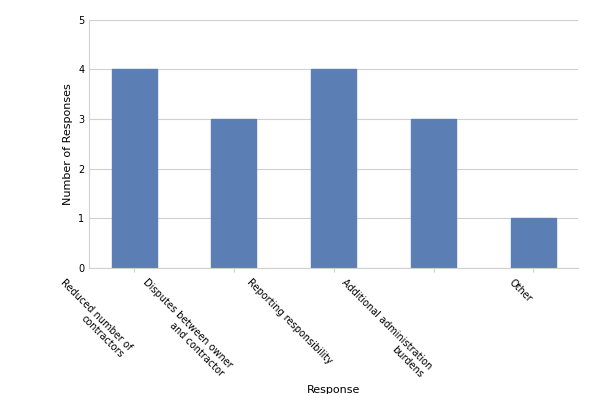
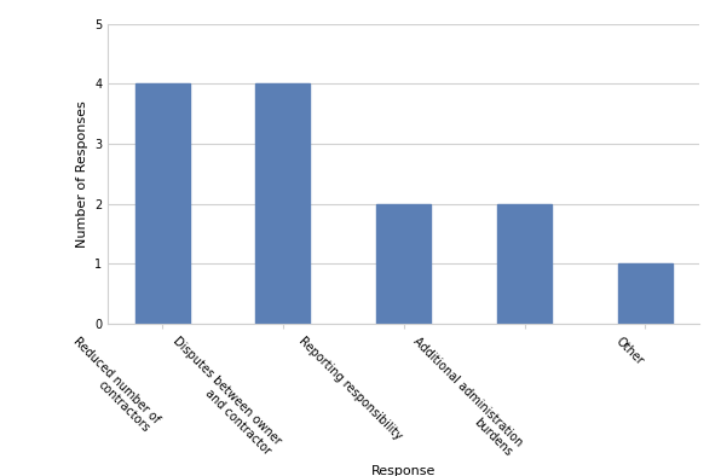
Disputes between owner and contractor: 3 -> 4
Reporting responsibility: 4 -> 2
Additional administration burdens: 3 -> 2
